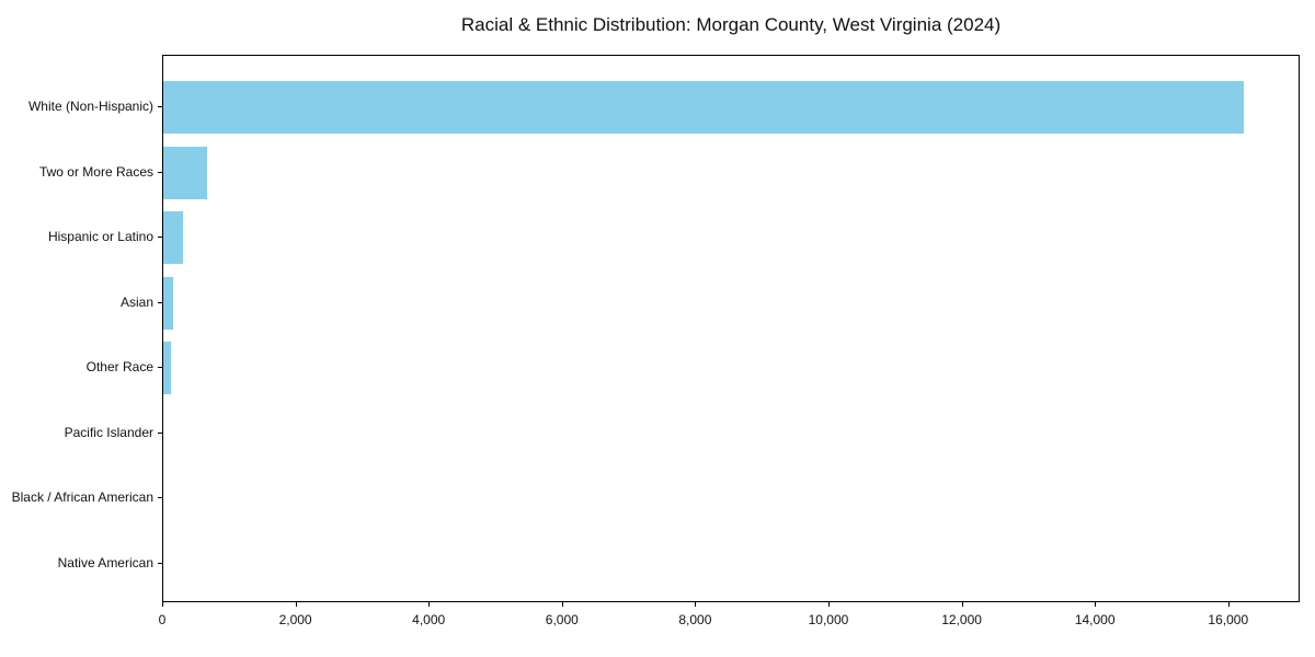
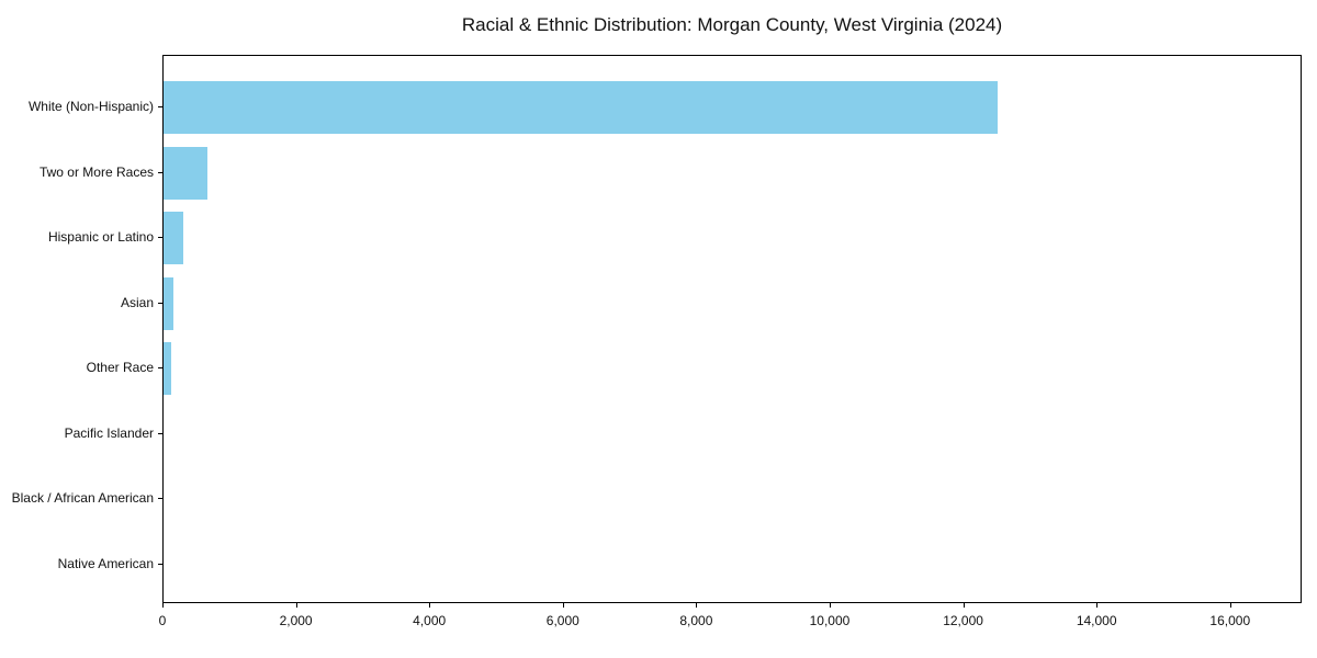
White (Non-Hispanic): 16200 -> 12500
